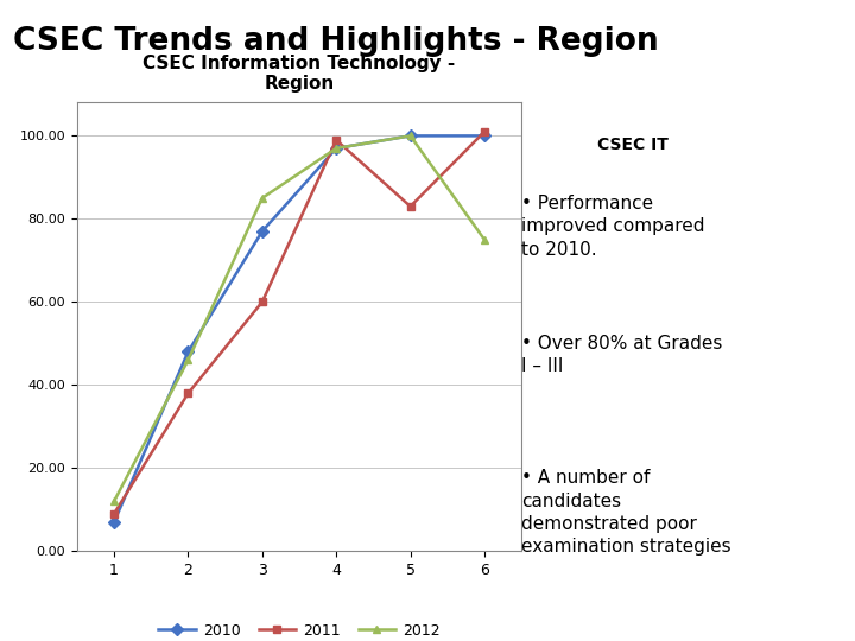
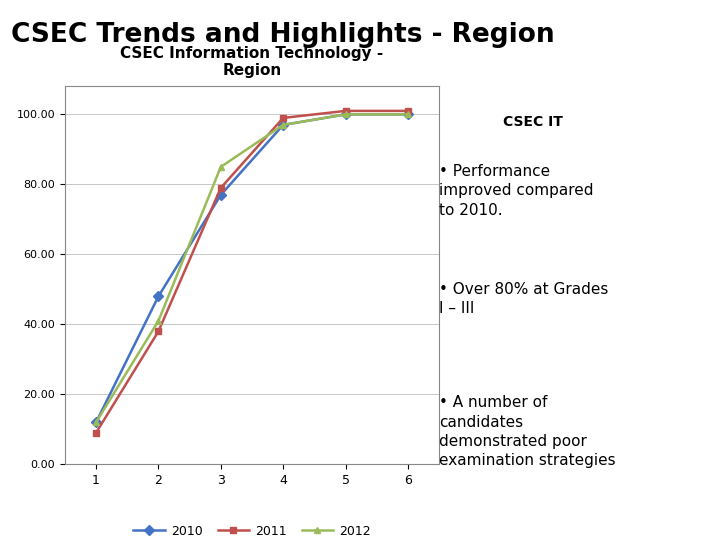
2010/1: 7 -> 12
2012/2: 46 -> 41
2011/3: 60 -> 79
2011/5: 83 -> 101
2012/6: 75 -> 100
